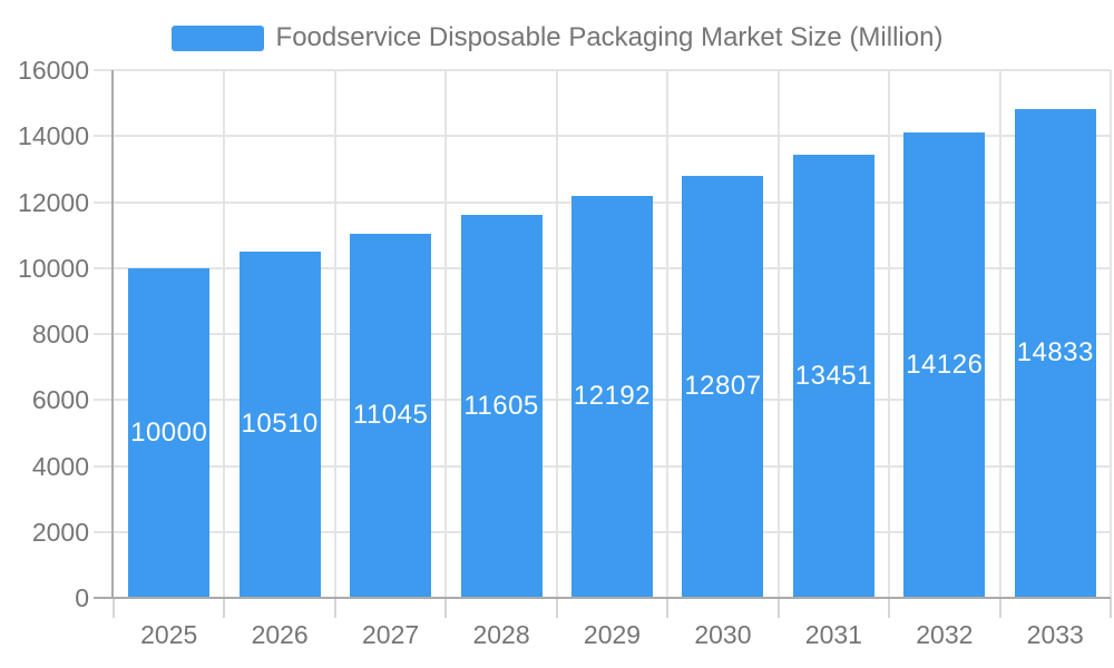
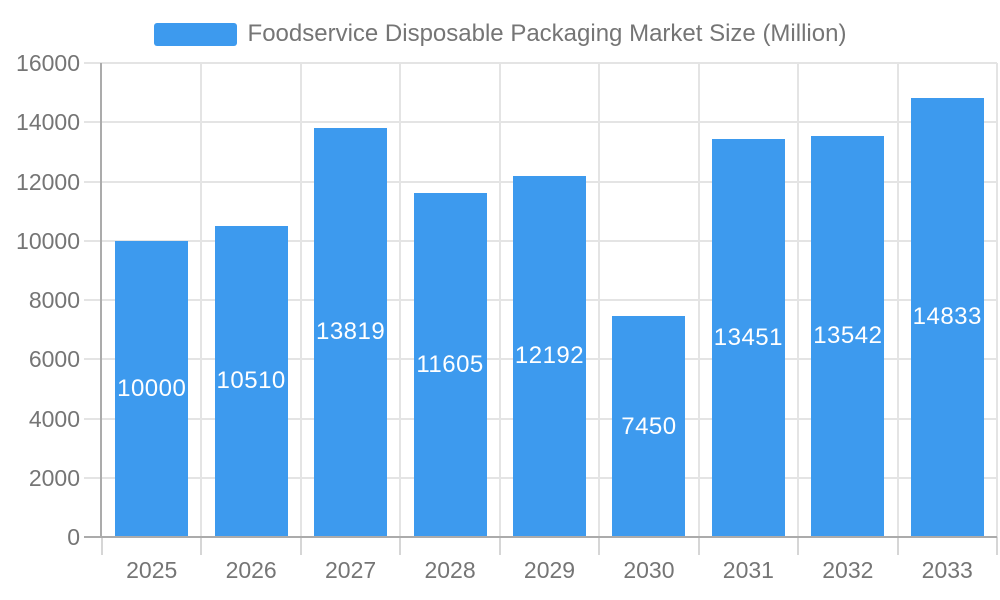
2027: 11045 -> 13819
2030: 12807 -> 7450
2032: 14126 -> 13542
